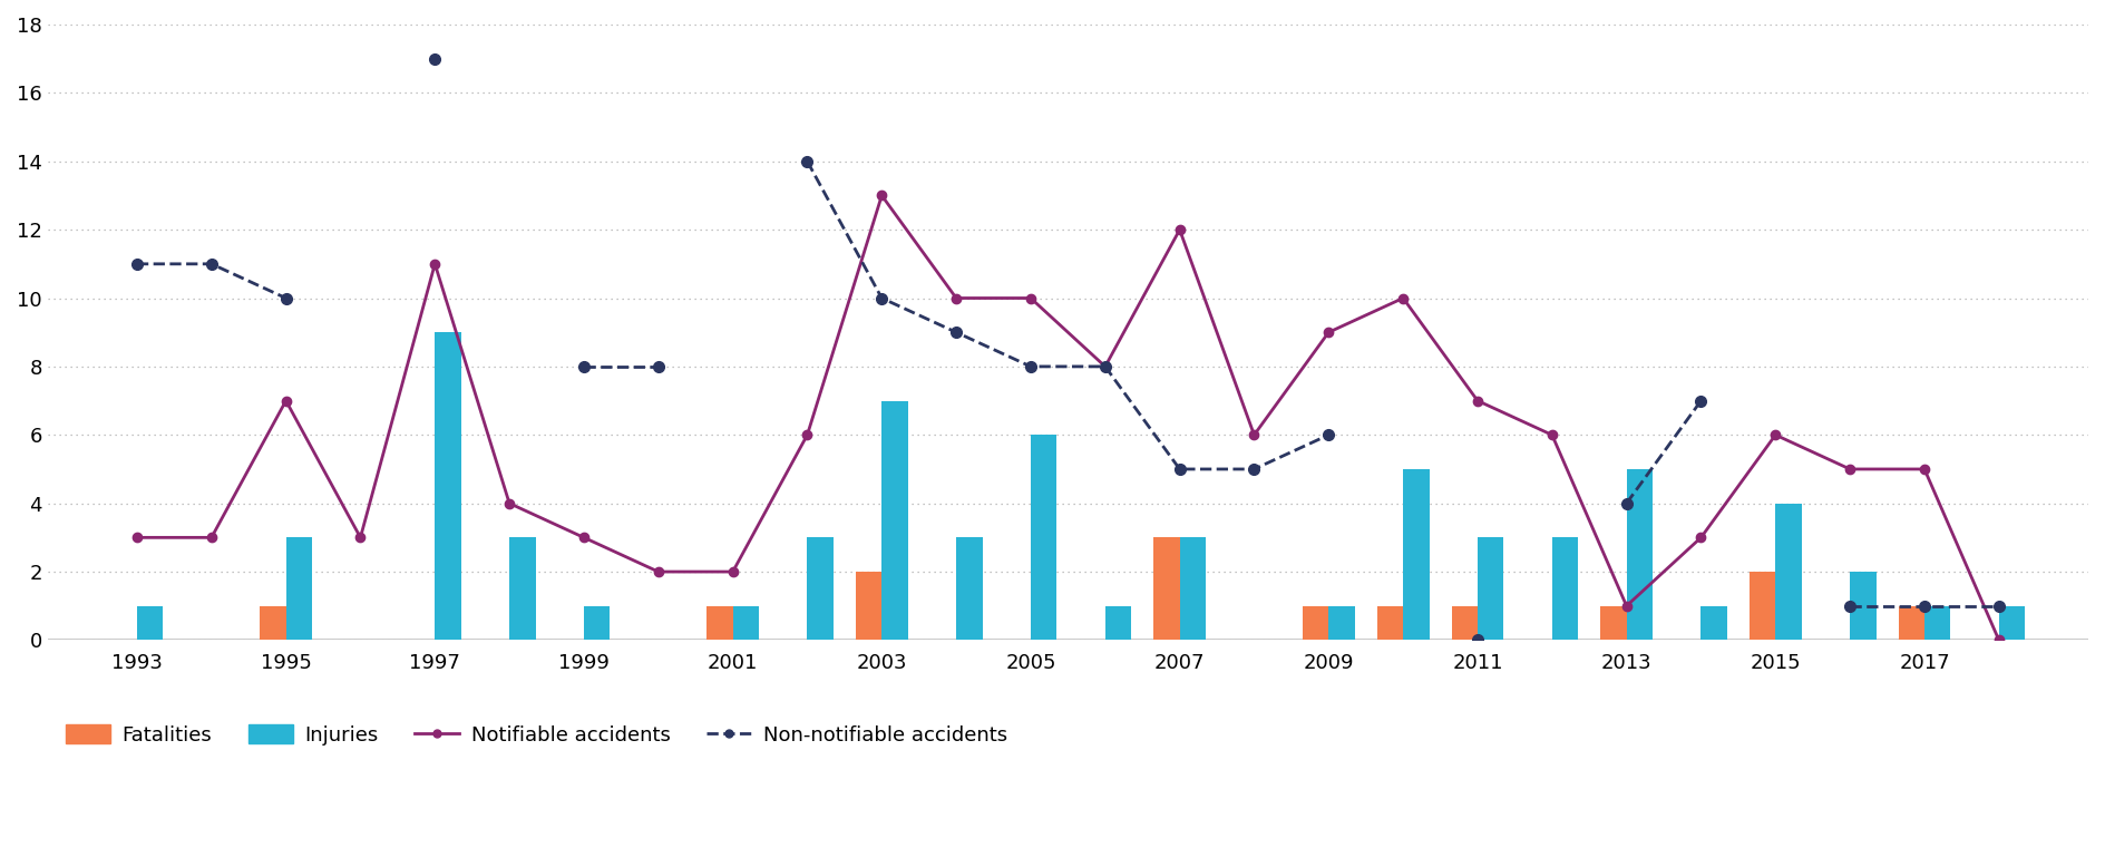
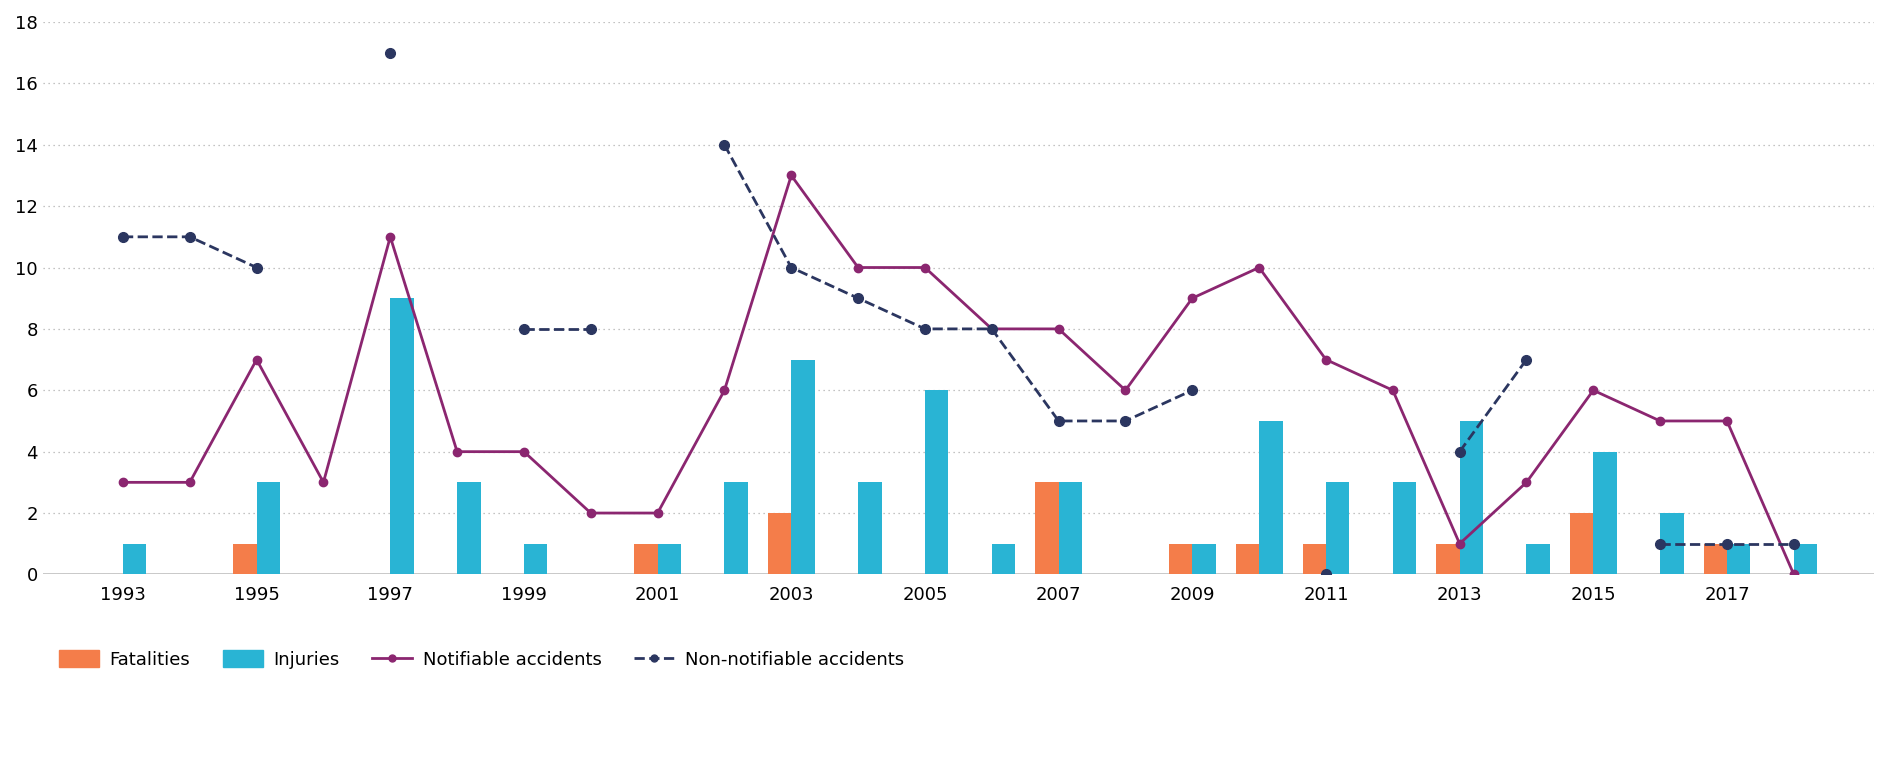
Notifiable accidents/1999: 3 -> 4
Notifiable accidents/2007: 12 -> 8
